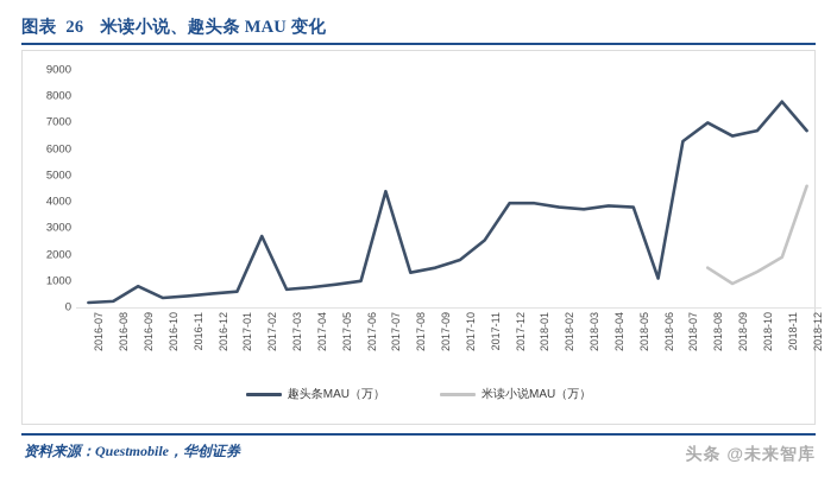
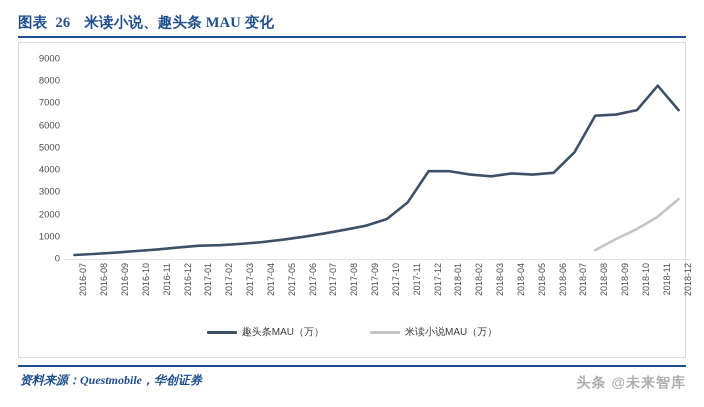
趣头条MAU（万）/2016-09: 800 -> 300
趣头条MAU（万）/2017-02: 2700 -> 600
趣头条MAU（万）/2017-07: 4400 -> 1200
趣头条MAU（万）/2018-06: 1100 -> 3900
趣头条MAU（万）/2018-07: 6300 -> 4800
趣头条MAU（万）/2018-08: 7000 -> 6400
米读小说MAU（万）/2018-08: 1500 -> 400
米读小说MAU（万）/2018-12: 4600 -> 2700
